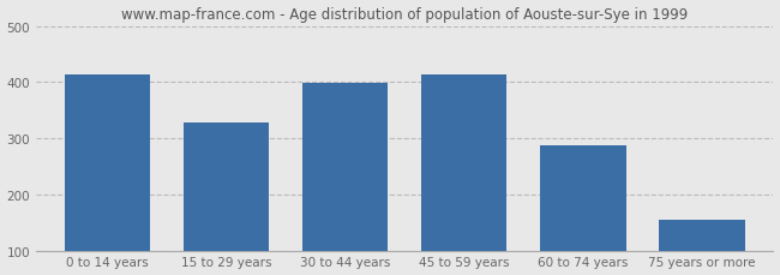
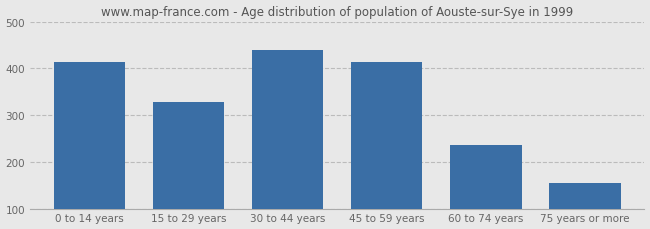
30 to 44 years: 398 -> 440
60 to 74 years: 288 -> 235
